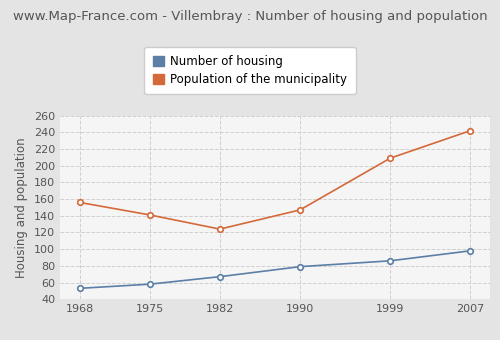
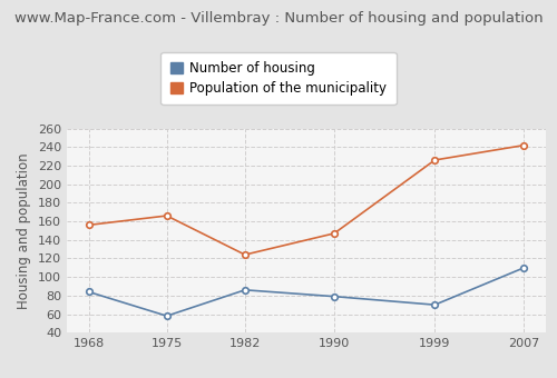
Number of housing/1968: 53 -> 84
Population of the municipality/1975: 141 -> 166
Number of housing/1982: 67 -> 86
Number of housing/1999: 86 -> 70
Population of the municipality/1999: 209 -> 226
Number of housing/2007: 98 -> 110
